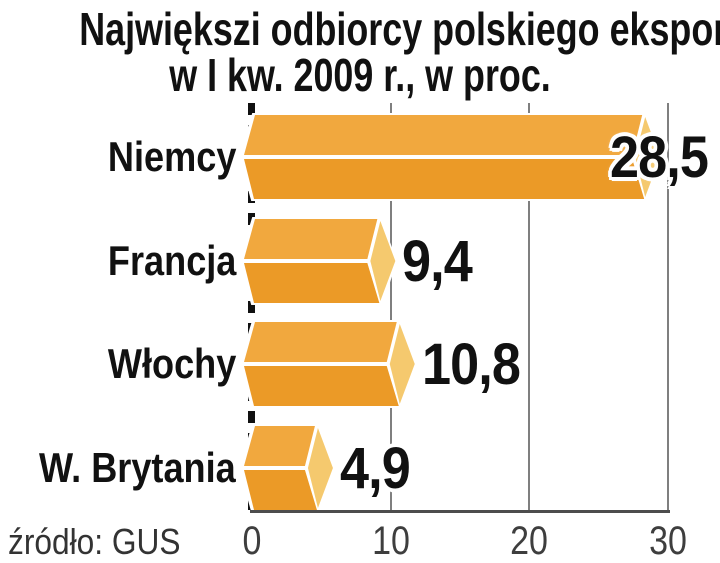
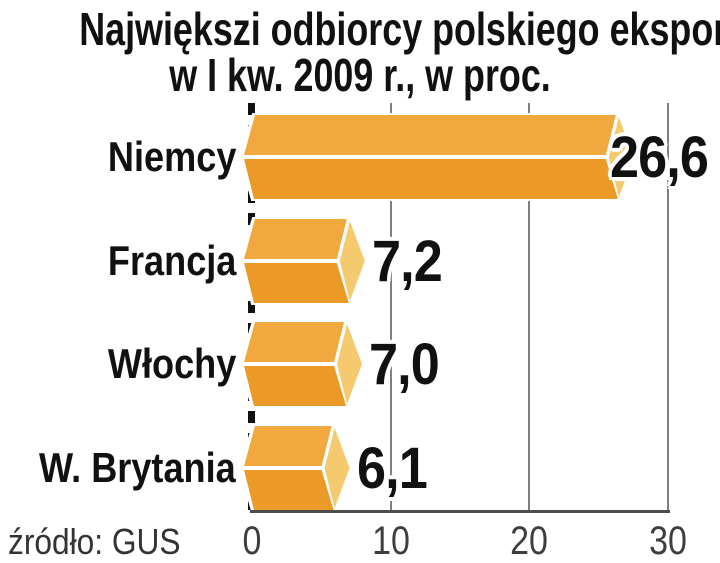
Niemcy: 28,5 -> 26,6
Francja: 9,4 -> 7,2
Włochy: 10,8 -> 7,0
W. Brytania: 4,9 -> 6,1
